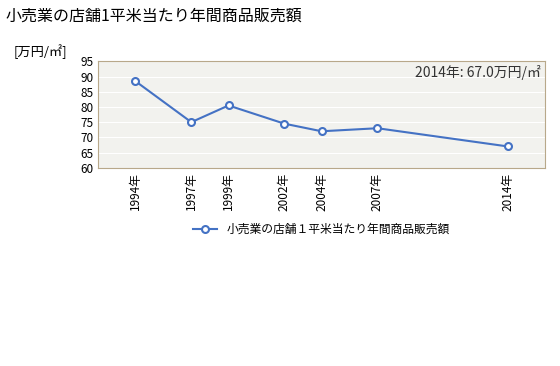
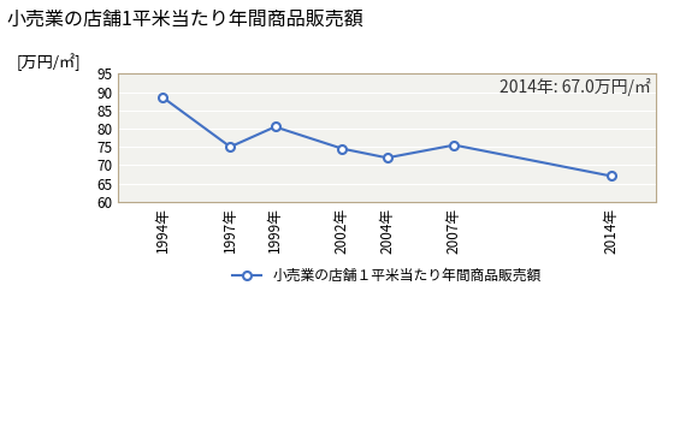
2007年: 73.0 -> 75.5
